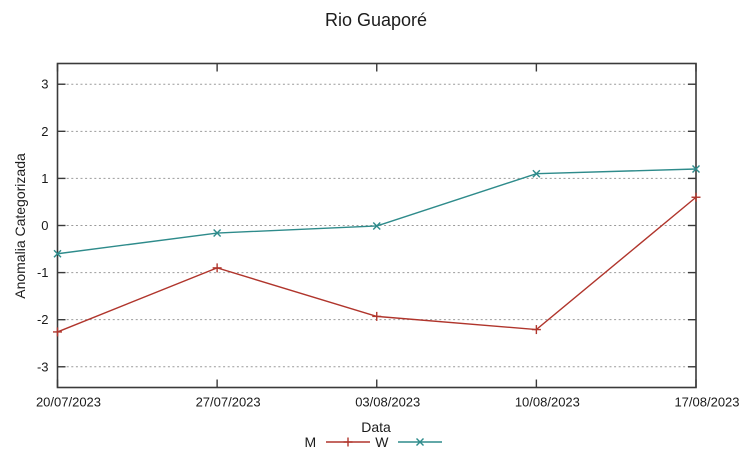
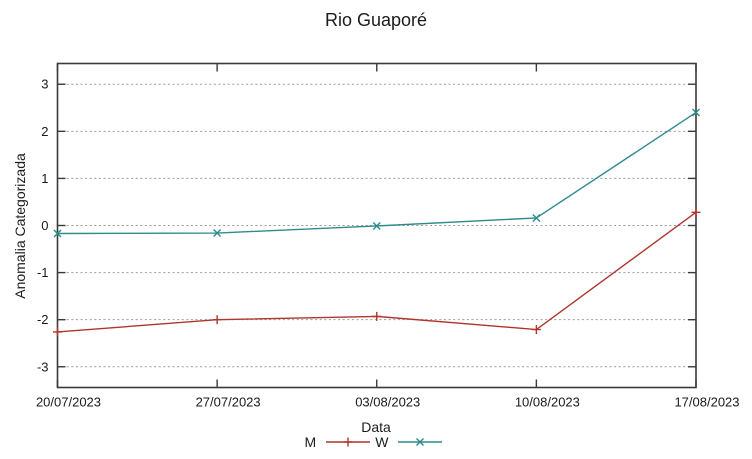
W/20/07/2023: -0.6 -> -0.2
M/27/07/2023: -0.9 -> -2.0
W/10/08/2023: 1.1 -> 0.2
M/17/08/2023: 0.6 -> 0.3
W/17/08/2023: 1.2 -> 2.4
